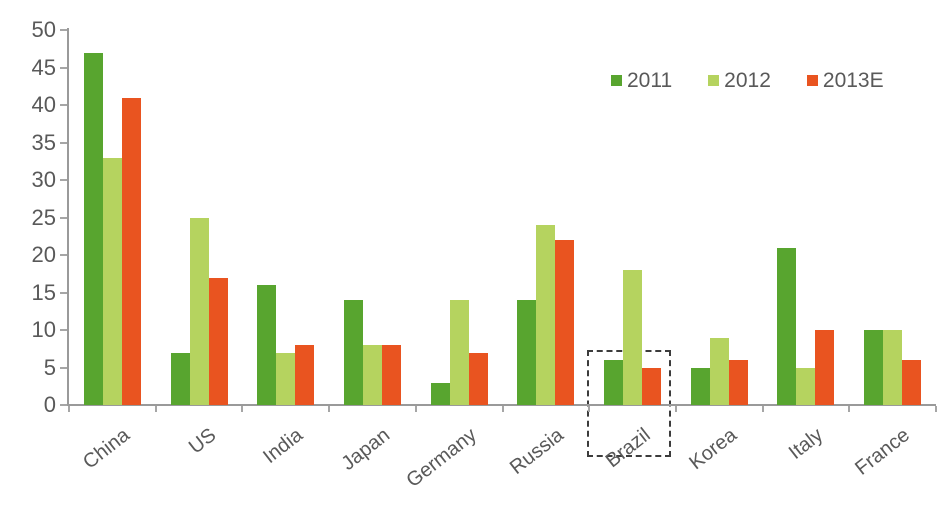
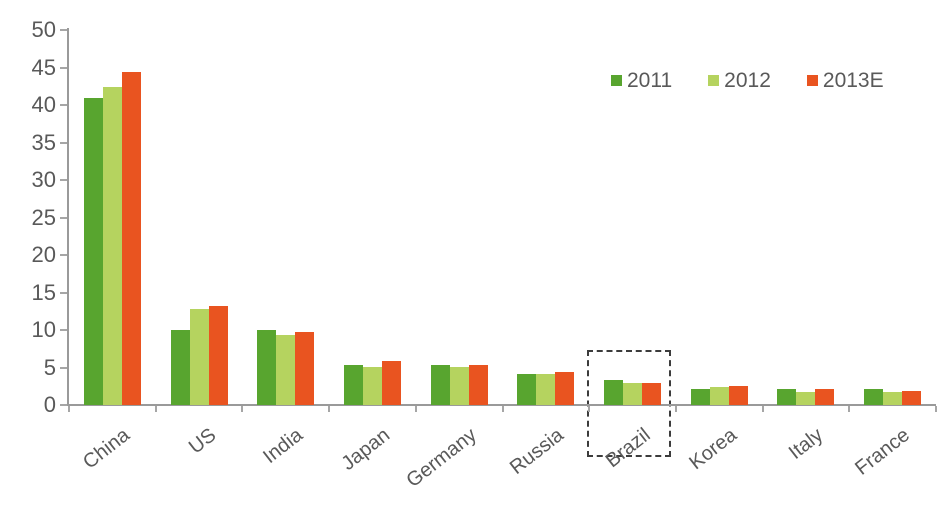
2011/China: 47 -> 41
2012/China: 33 -> 42
2013E/China: 41 -> 44
2011/US: 7 -> 10
2012/US: 25 -> 13
2013E/US: 17 -> 13
2011/India: 16 -> 10
2012/India: 7 -> 9
2013E/India: 8 -> 10
2011/Japan: 14 -> 5
2012/Japan: 8 -> 5
2013E/Japan: 8 -> 6
2011/Germany: 3 -> 5
2012/Germany: 14 -> 5
2013E/Germany: 7 -> 5
2011/Russia: 14 -> 4
2012/Russia: 24 -> 4
2013E/Russia: 22 -> 4
2011/Brazil: 6 -> 3
2012/Brazil: 18 -> 3
2013E/Brazil: 5 -> 3
2011/Korea: 5 -> 2
2012/Korea: 9 -> 2
2013E/Korea: 6 -> 3
2011/Italy: 21 -> 2
2012/Italy: 5 -> 2
2013E/Italy: 10 -> 2
2011/France: 10 -> 2
2012/France: 10 -> 2
2013E/France: 6 -> 2
